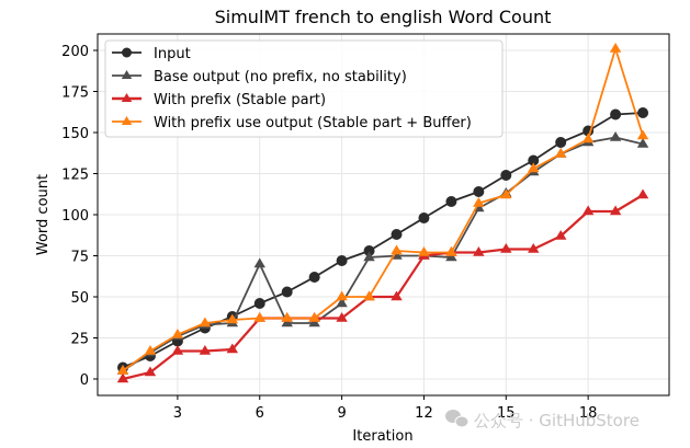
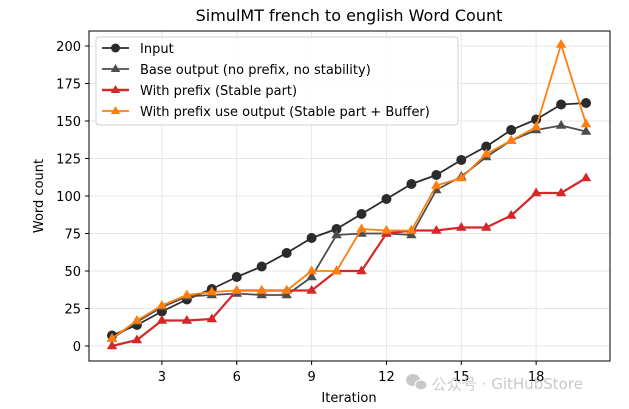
Base output (no prefix, no stability)/6: 70 -> 35
